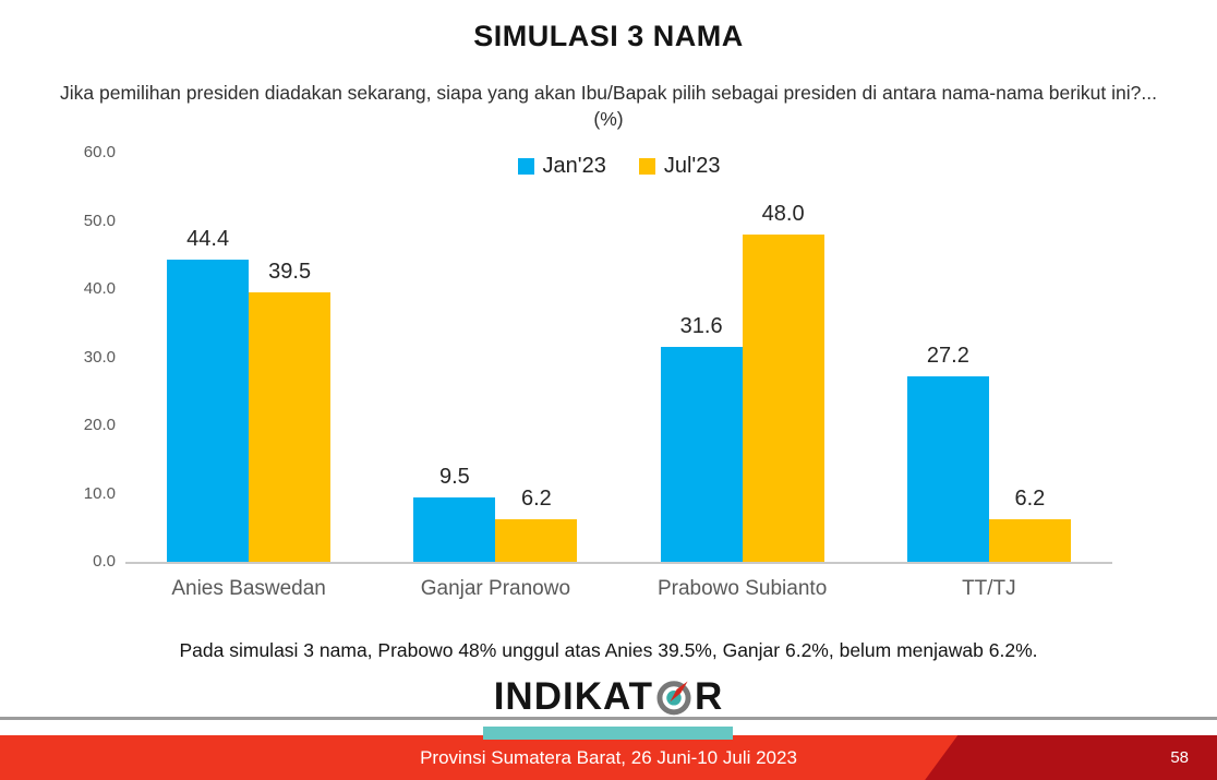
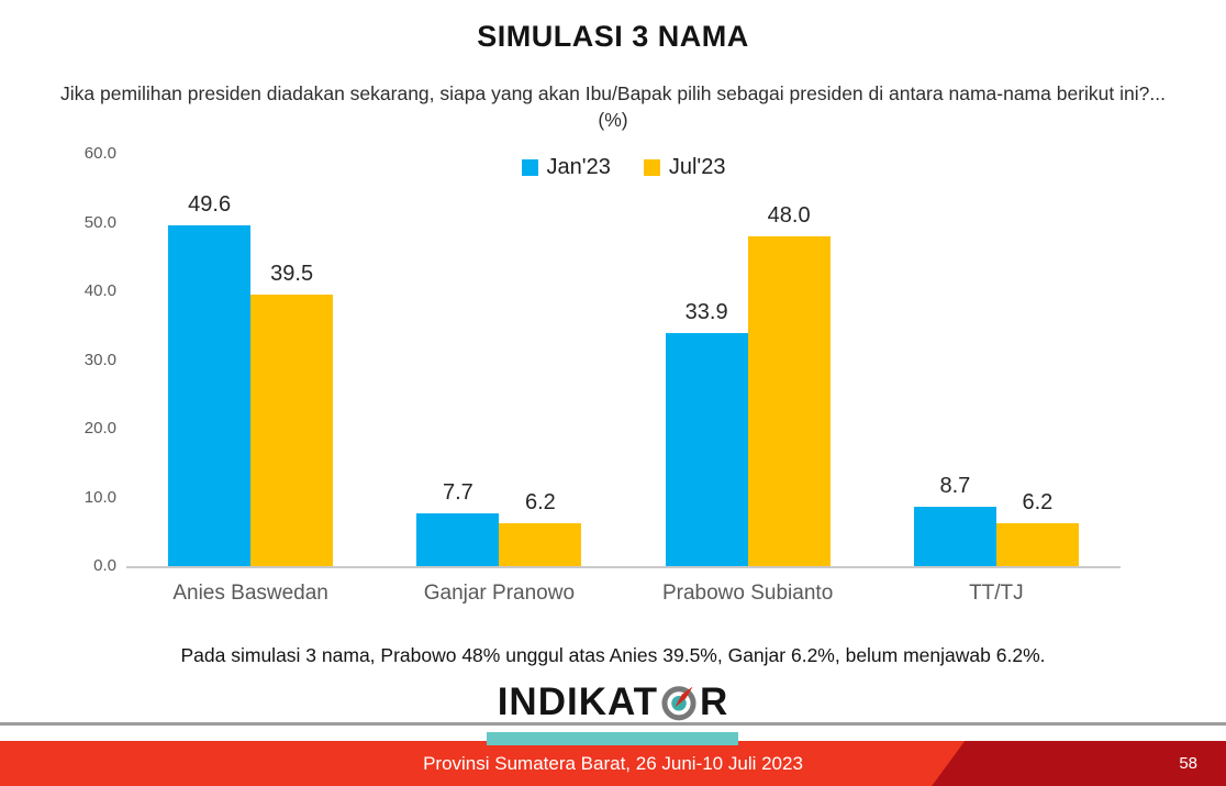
Jan'23/Anies Baswedan: 44.4 -> 49.6
Jan'23/Ganjar Pranowo: 9.5 -> 7.7
Jan'23/Prabowo Subianto: 31.6 -> 33.9
Jan'23/TT/TJ: 27.2 -> 8.7
